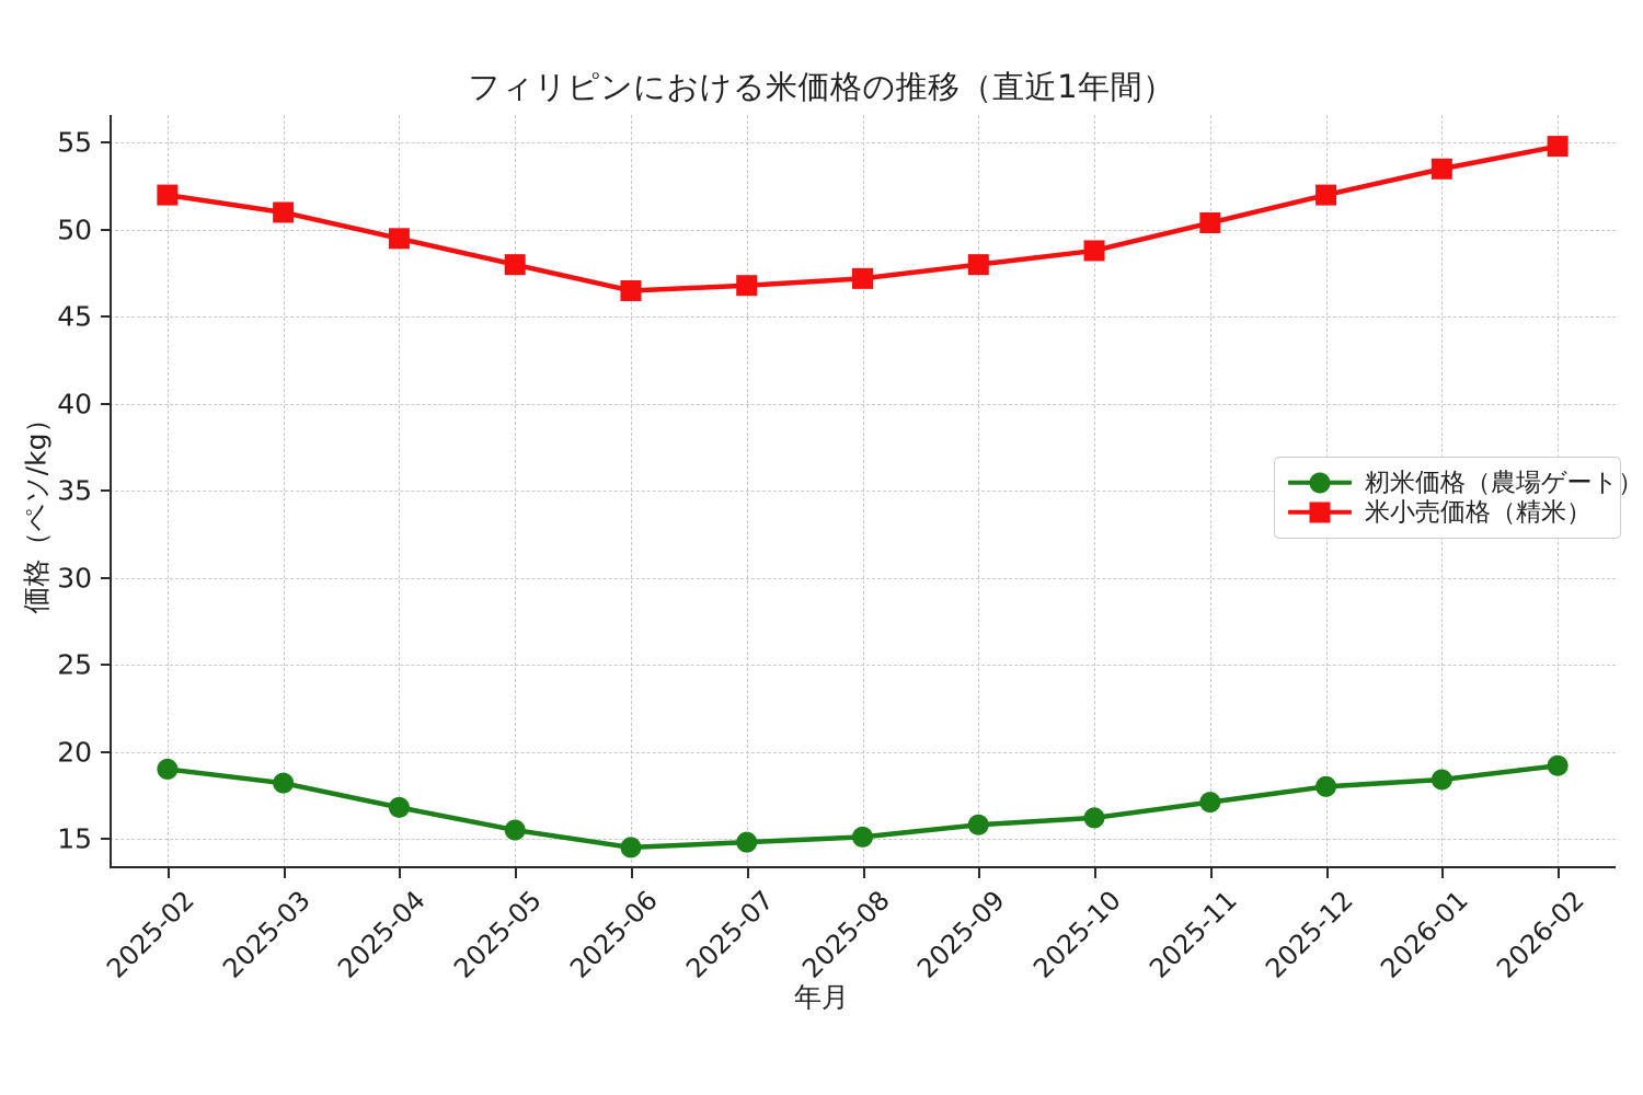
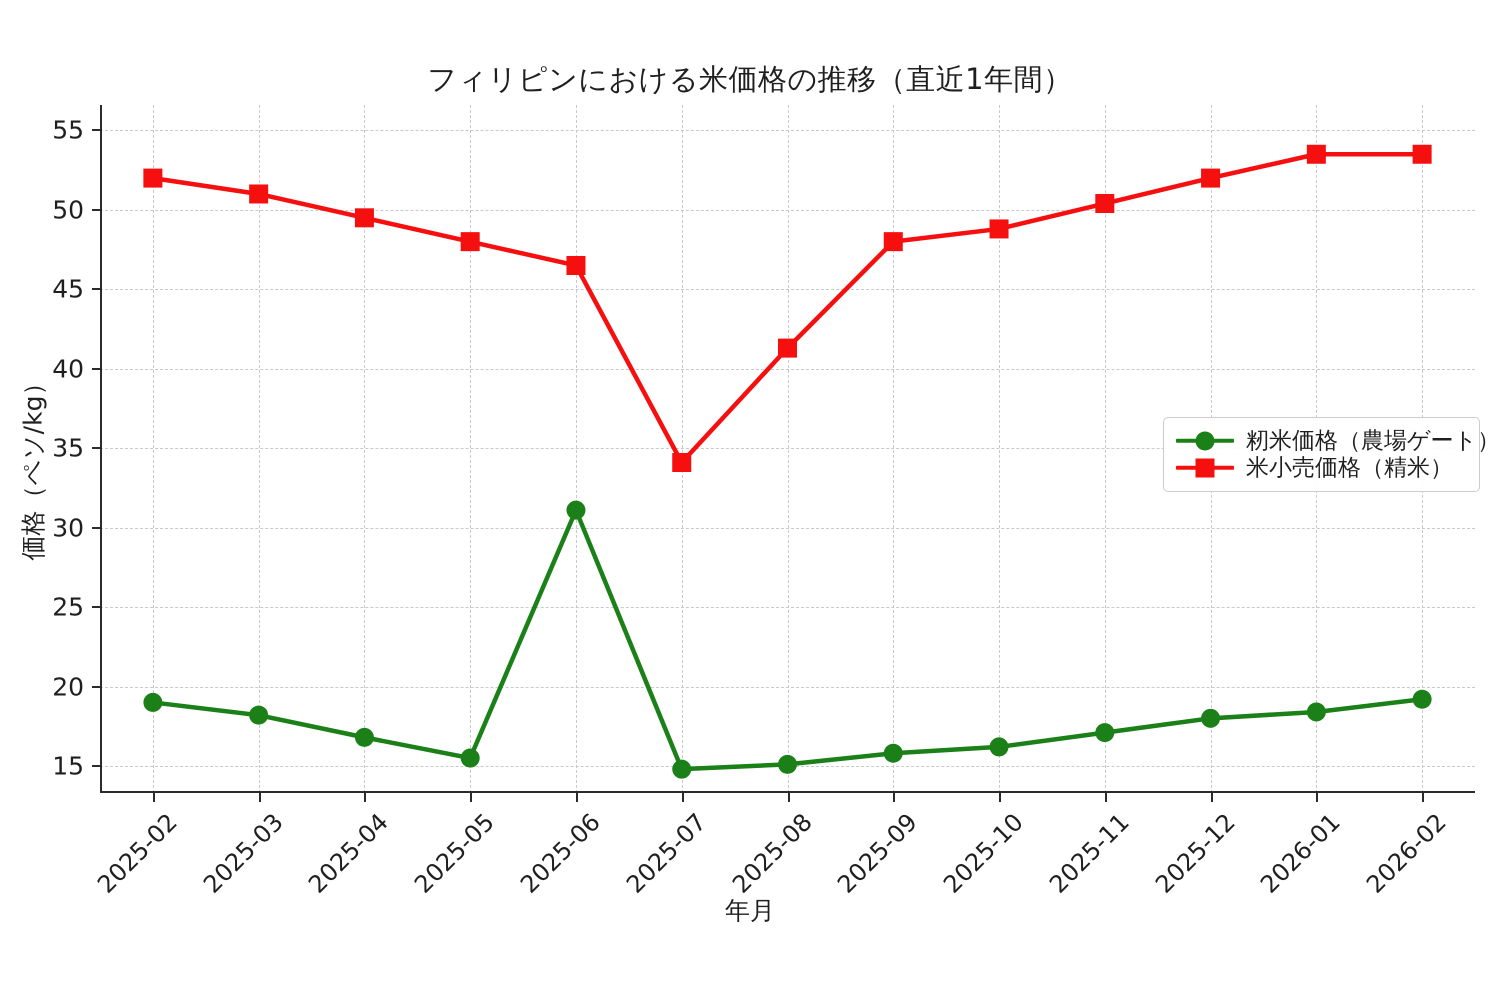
籾米価格（農場ゲート）/2025-06: 14.5 -> 31.1
米小売価格（精米）/2025-07: 46.8 -> 34.1
米小売価格（精米）/2025-08: 47.2 -> 41.3
米小売価格（精米）/2026-02: 54.8 -> 53.5
